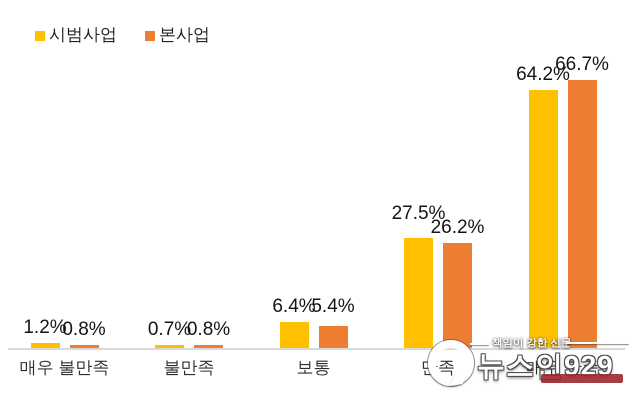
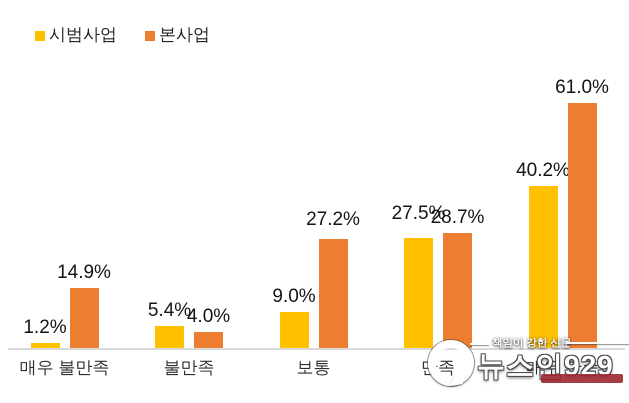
본사업/매우 불만족: 0.8% -> 14.9%
시범사업/불만족: 0.7% -> 5.4%
본사업/불만족: 0.8% -> 4.0%
시범사업/보통: 6.4% -> 9.0%
본사업/보통: 5.4% -> 27.2%
본사업/만족: 26.2% -> 28.7%
시범사업/매우 만족: 64.2% -> 40.2%
본사업/매우 만족: 66.7% -> 61.0%
